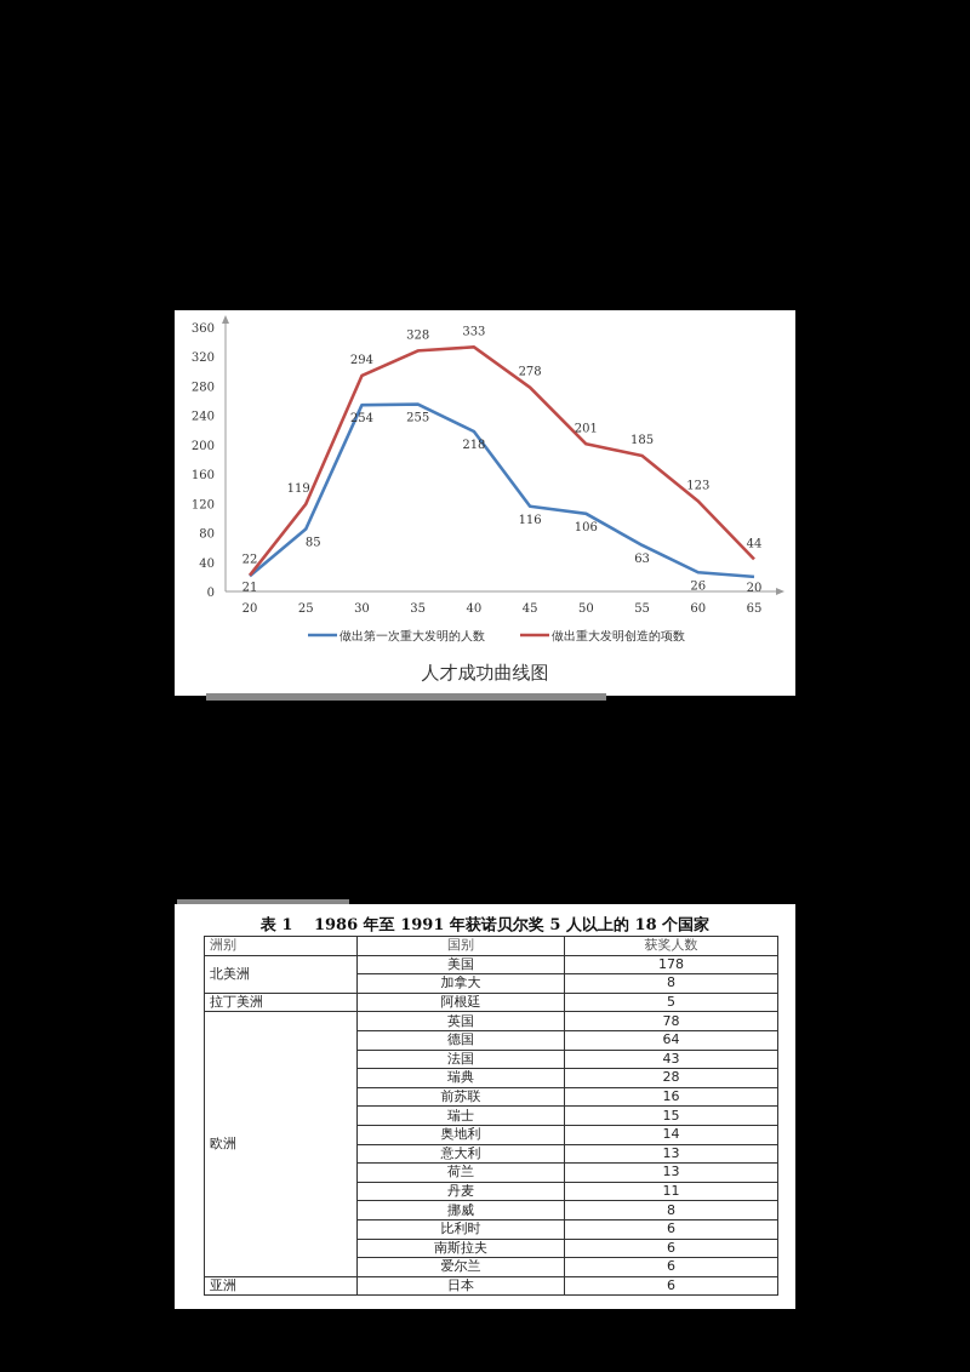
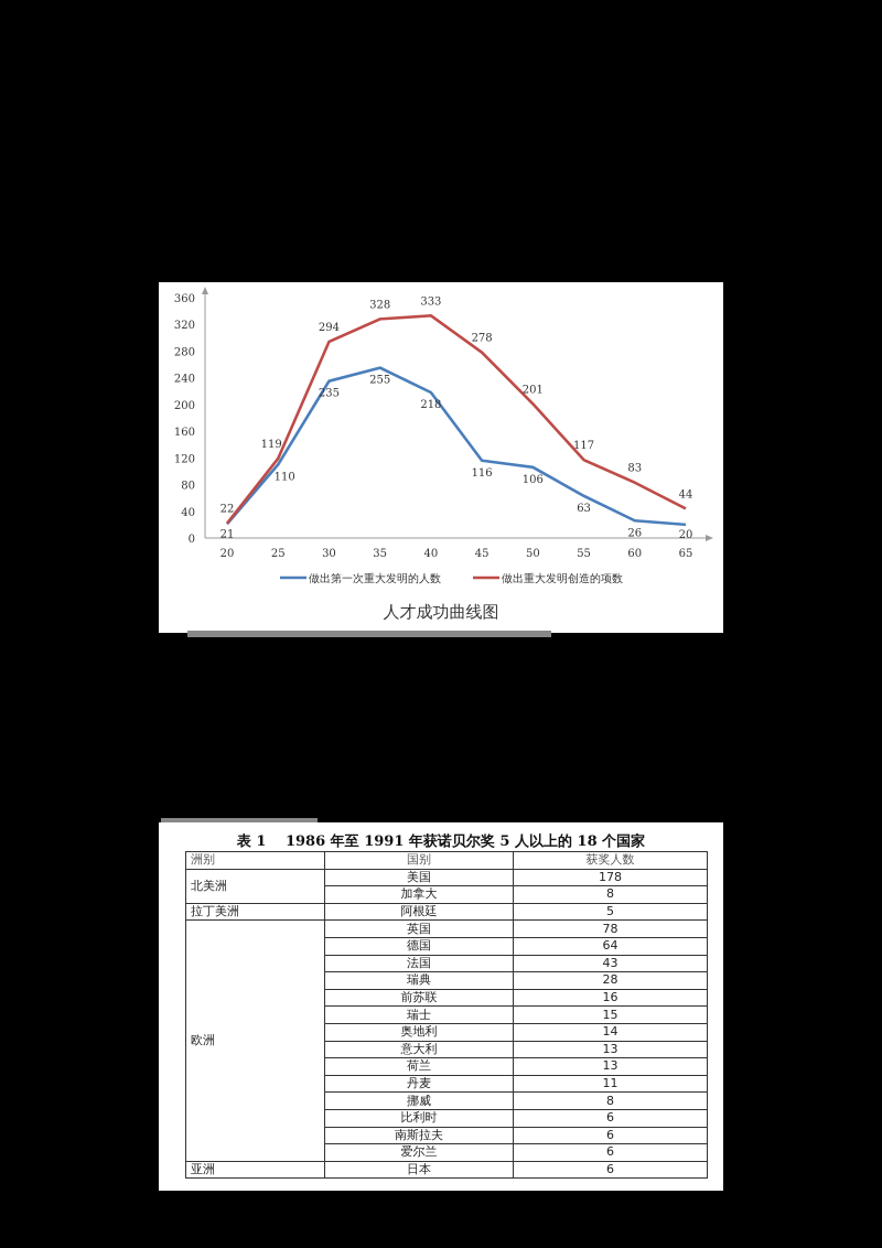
做出第一次重大发明的人数/25: 85 -> 110
做出第一次重大发明的人数/30: 254 -> 235
做出重大发明创造的项数/55: 185 -> 117
做出重大发明创造的项数/60: 123 -> 83
